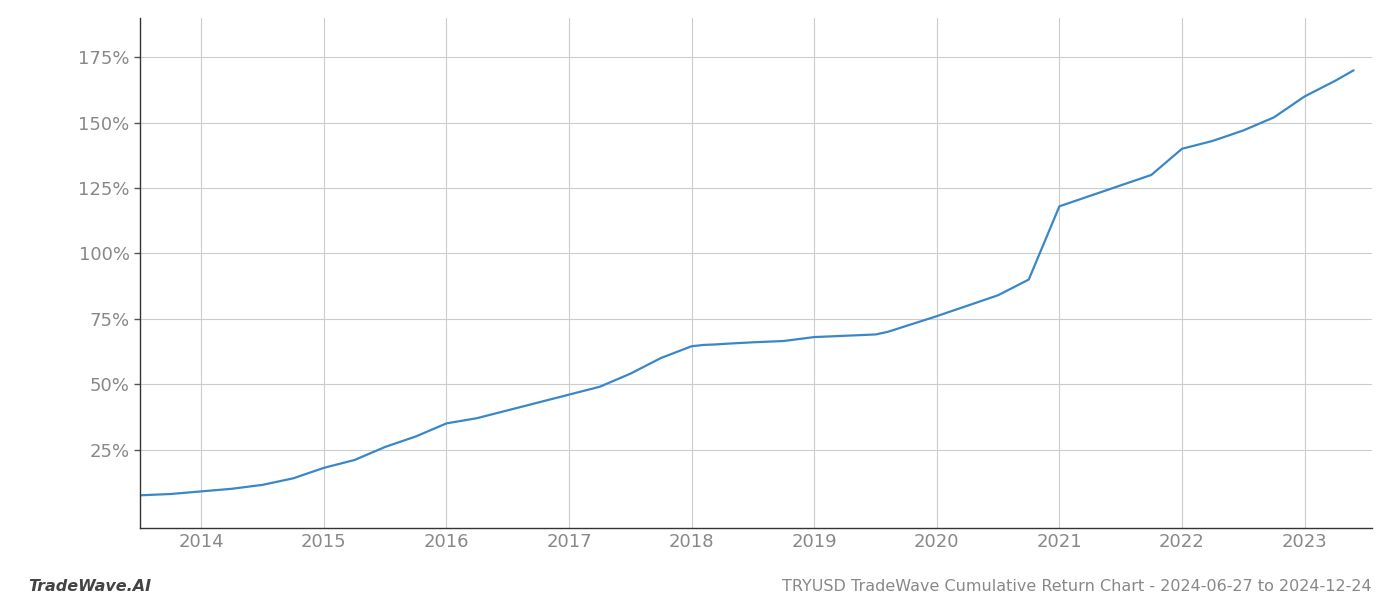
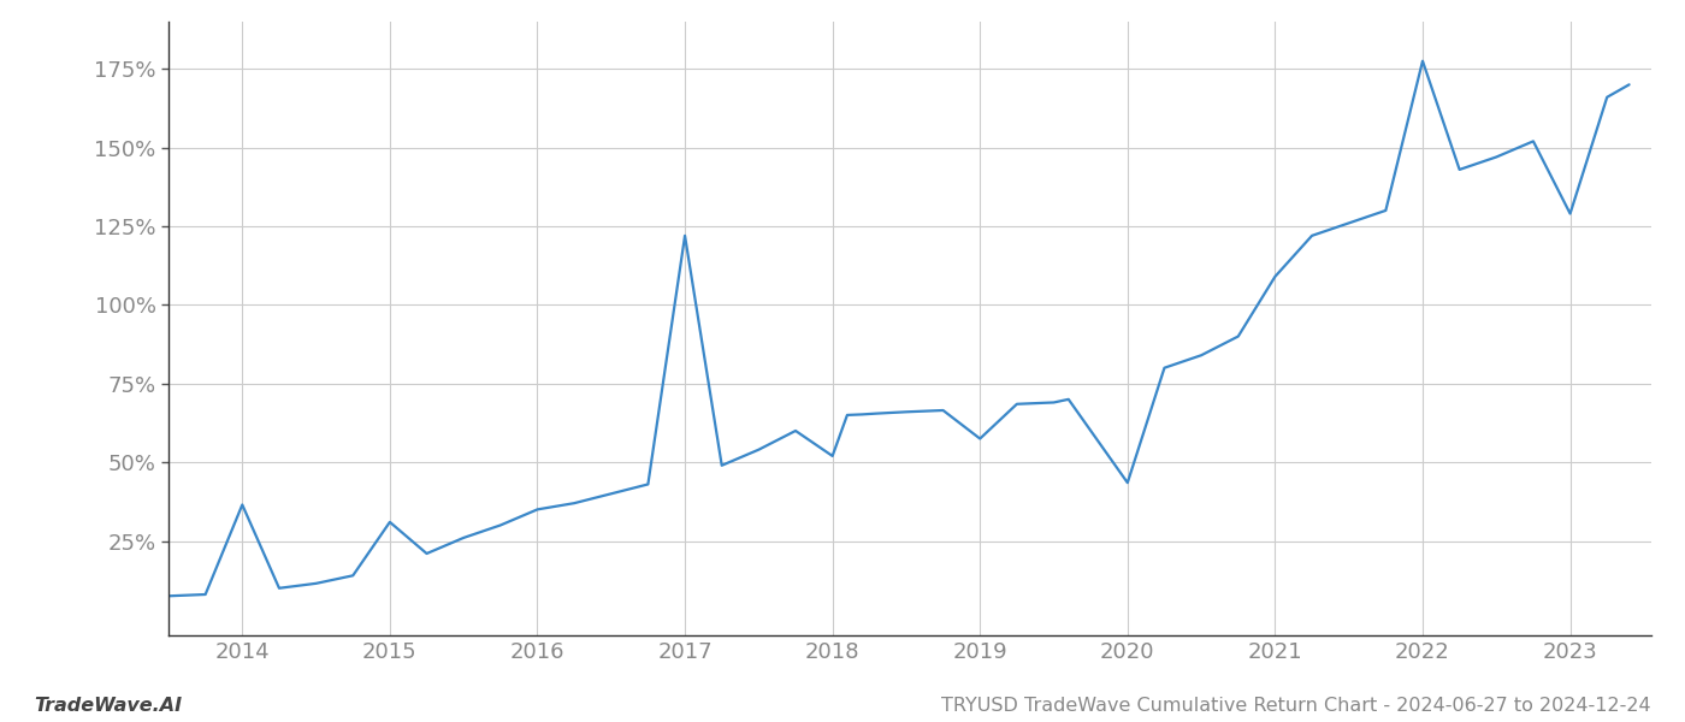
2014: 9.0% -> 36.5%
2015: 18.0% -> 31.0%
2017: 46.0% -> 122.0%
2018: 64.5% -> 52.0%
2019: 68.0% -> 57.5%
2020: 76.0% -> 43.5%
2021: 118.0% -> 109.0%
2022: 140.0% -> 177.5%
2023: 160.0% -> 129.0%
